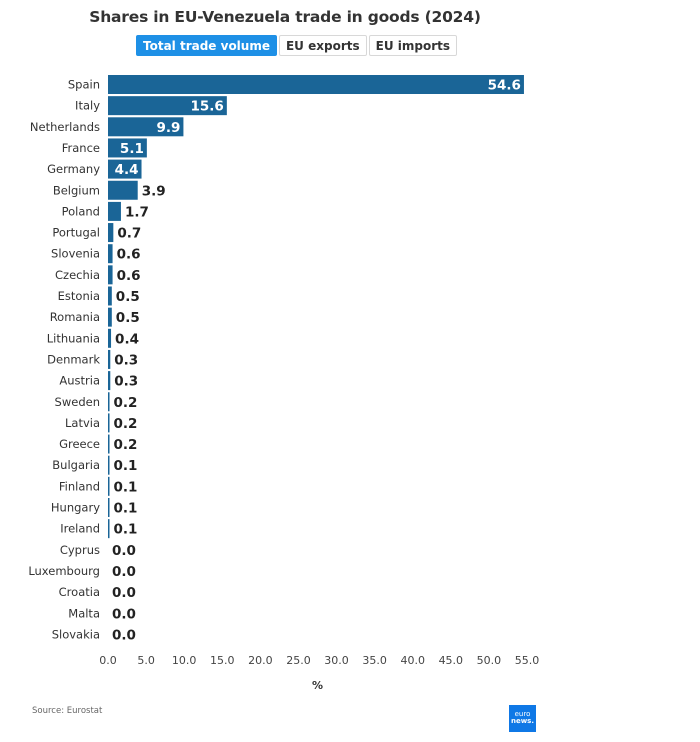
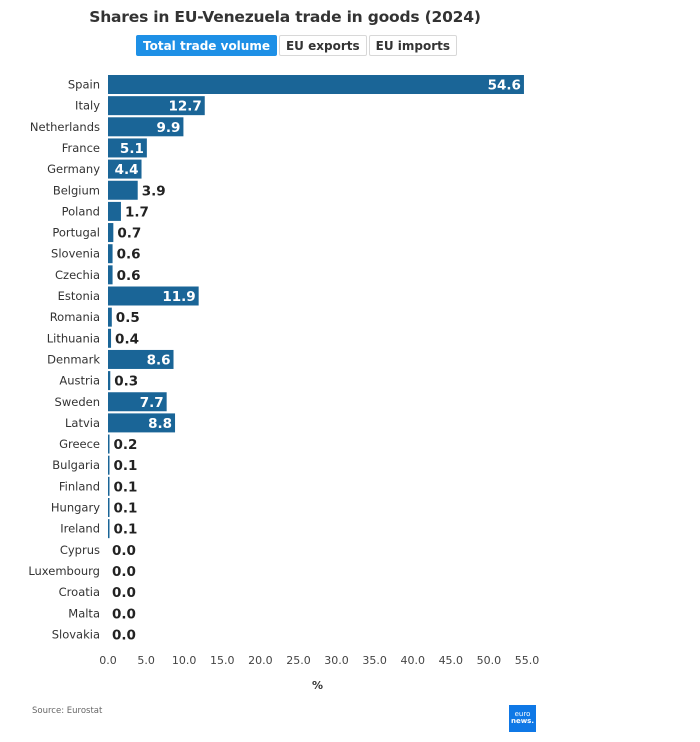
Italy: 15.6 -> 12.7
Estonia: 0.5 -> 11.9
Denmark: 0.3 -> 8.6
Sweden: 0.2 -> 7.7
Latvia: 0.2 -> 8.8
